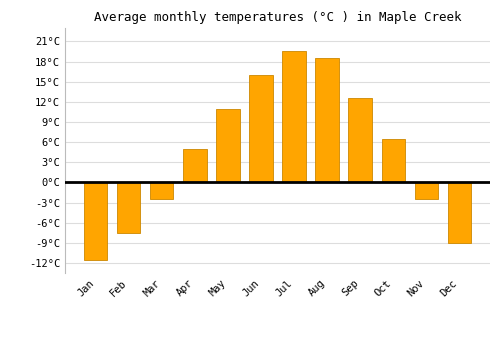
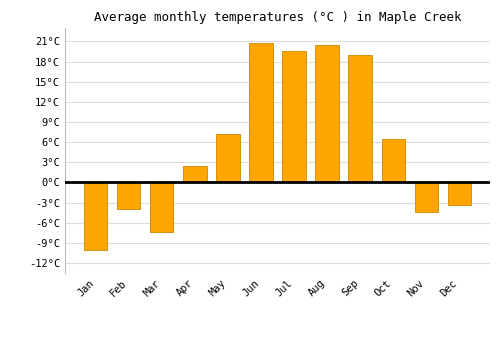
Jan: -11.5°C -> -10.0°C
Feb: -7.5°C -> -4.0°C
Mar: -2.5°C -> -7.4°C
Apr: 5.0°C -> 2.4°C
May: 11.0°C -> 7.2°C
Jun: 16.0°C -> 20.8°C
Aug: 18.5°C -> 20.4°C
Sep: 12.5°C -> 19.0°C
Nov: -2.5°C -> -4.4°C
Dec: -9.0°C -> -3.4°C
